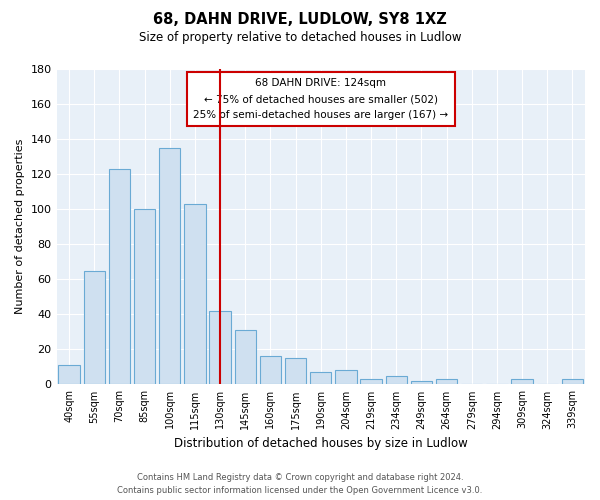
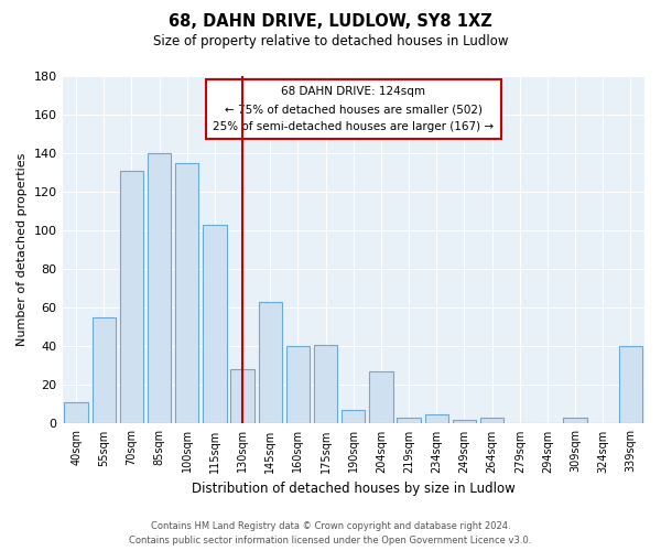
55sqm: 65 -> 55
70sqm: 123 -> 131
85sqm: 100 -> 140
130sqm: 42 -> 28
145sqm: 31 -> 63
160sqm: 16 -> 40
175sqm: 15 -> 41
204sqm: 8 -> 27
339sqm: 3 -> 40
